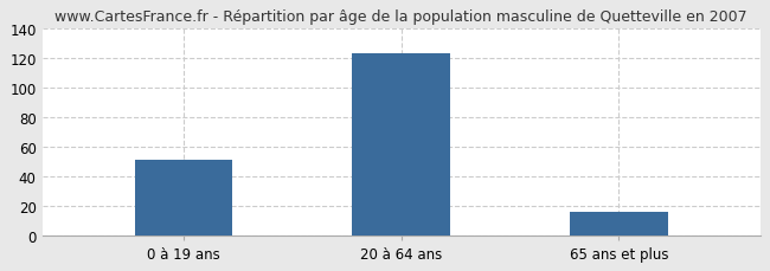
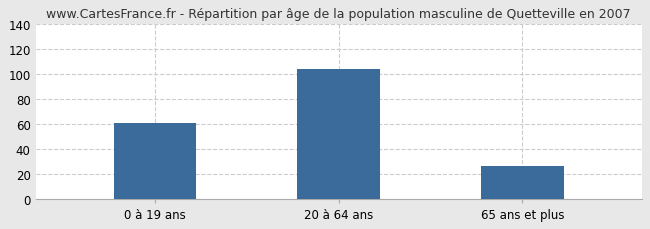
0 à 19 ans: 51 -> 61
20 à 64 ans: 123 -> 104
65 ans et plus: 16 -> 26
